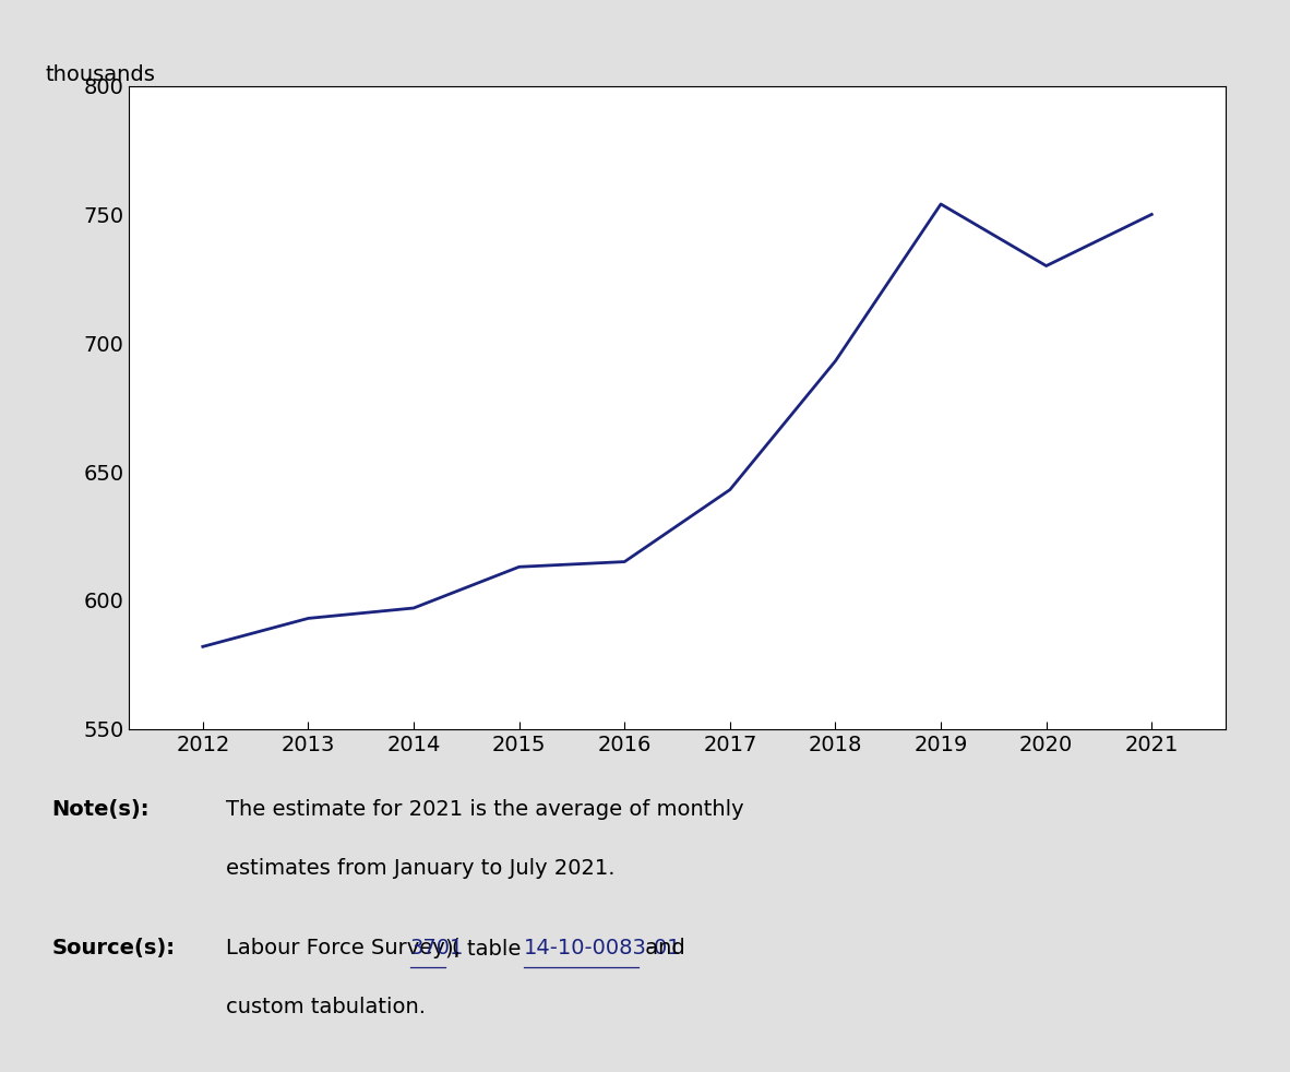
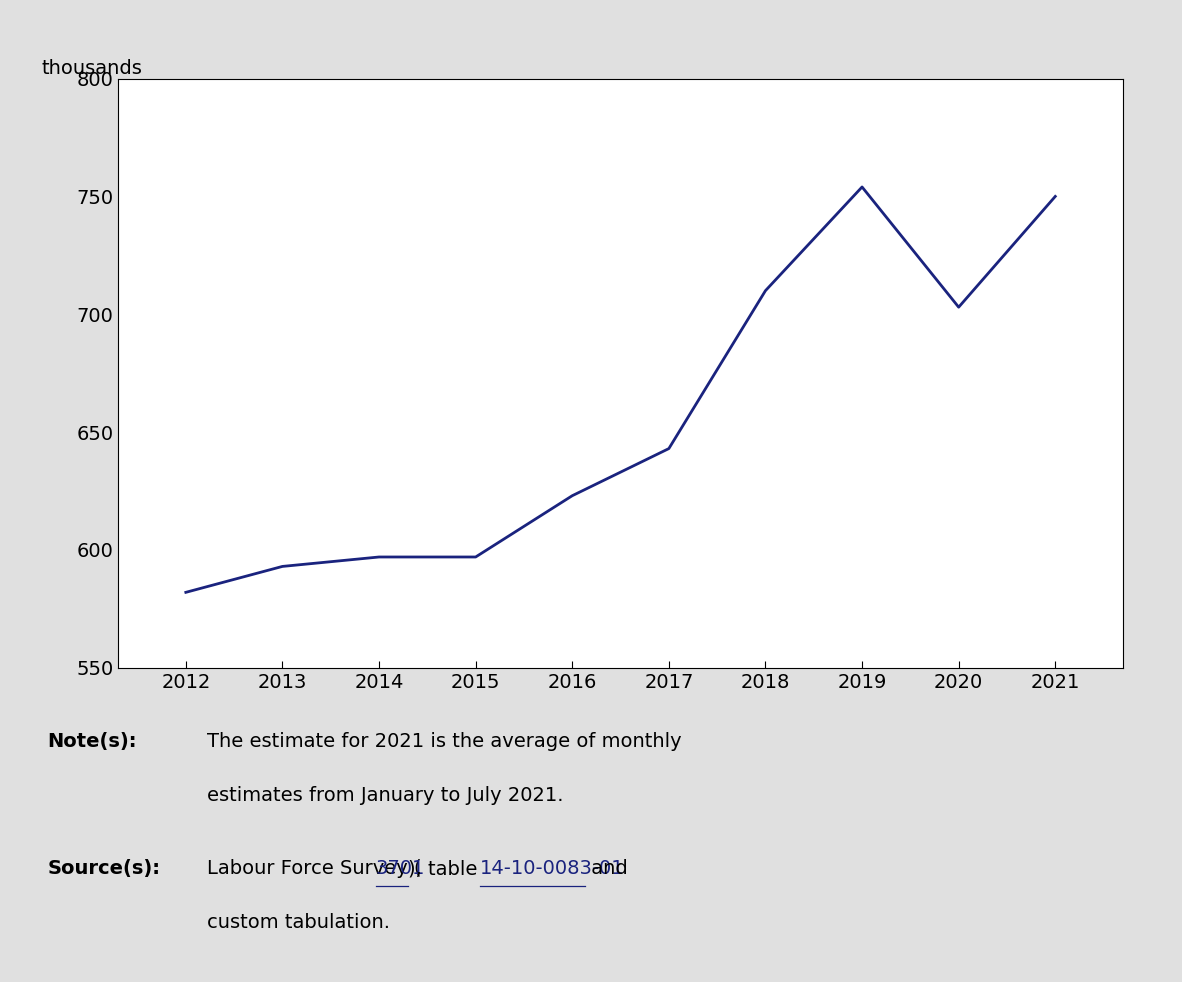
2015: 613 -> 597
2016: 615 -> 623
2018: 693 -> 710
2020: 730 -> 703
